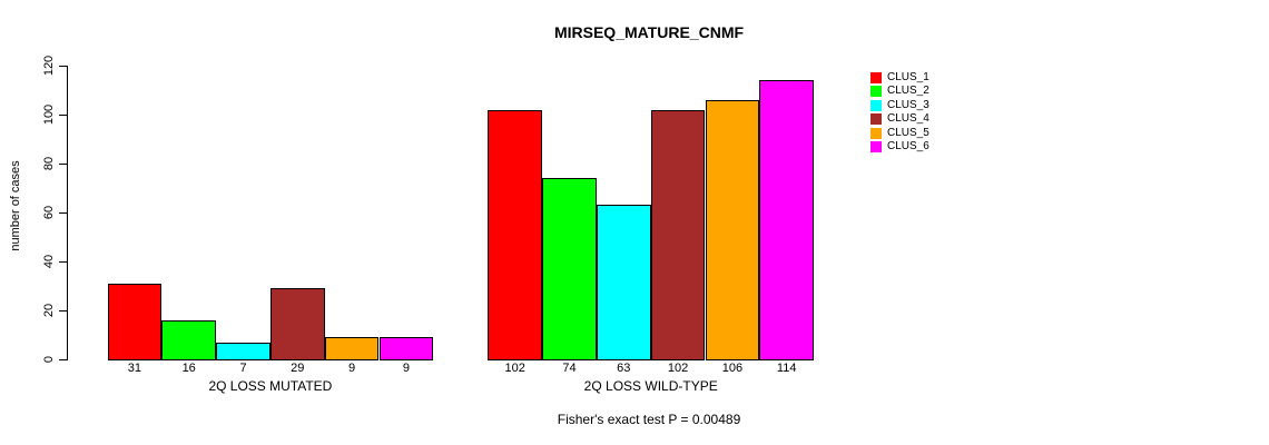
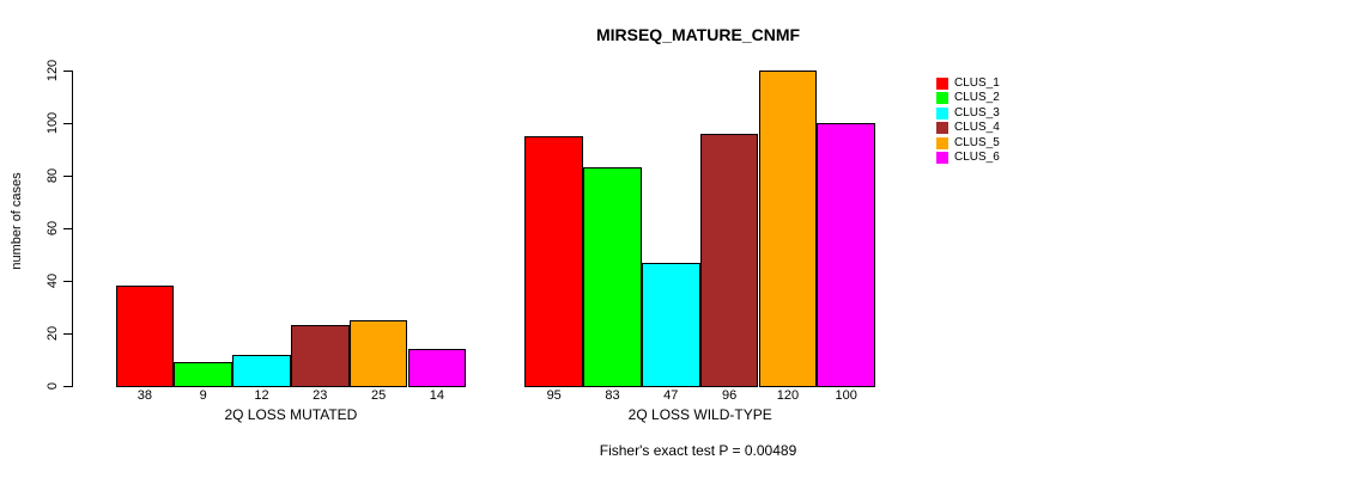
CLUS_1/2Q LOSS MUTATED: 31 -> 38
CLUS_2/2Q LOSS MUTATED: 16 -> 9
CLUS_3/2Q LOSS MUTATED: 7 -> 12
CLUS_4/2Q LOSS MUTATED: 29 -> 23
CLUS_5/2Q LOSS MUTATED: 9 -> 25
CLUS_6/2Q LOSS MUTATED: 9 -> 14
CLUS_1/2Q LOSS WILD-TYPE: 102 -> 95
CLUS_2/2Q LOSS WILD-TYPE: 74 -> 83
CLUS_3/2Q LOSS WILD-TYPE: 63 -> 47
CLUS_4/2Q LOSS WILD-TYPE: 102 -> 96
CLUS_5/2Q LOSS WILD-TYPE: 106 -> 120
CLUS_6/2Q LOSS WILD-TYPE: 114 -> 100
